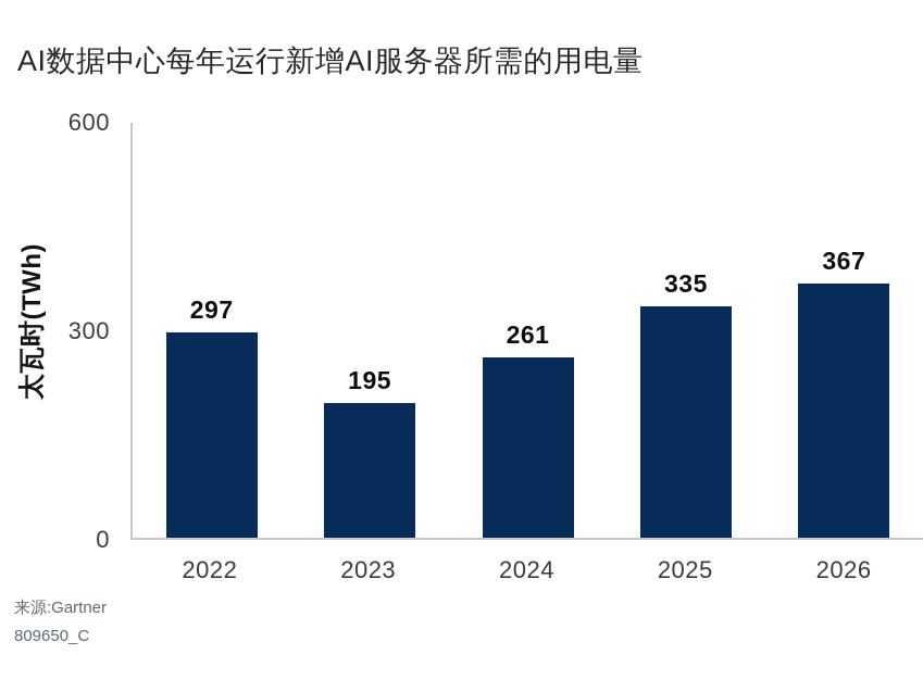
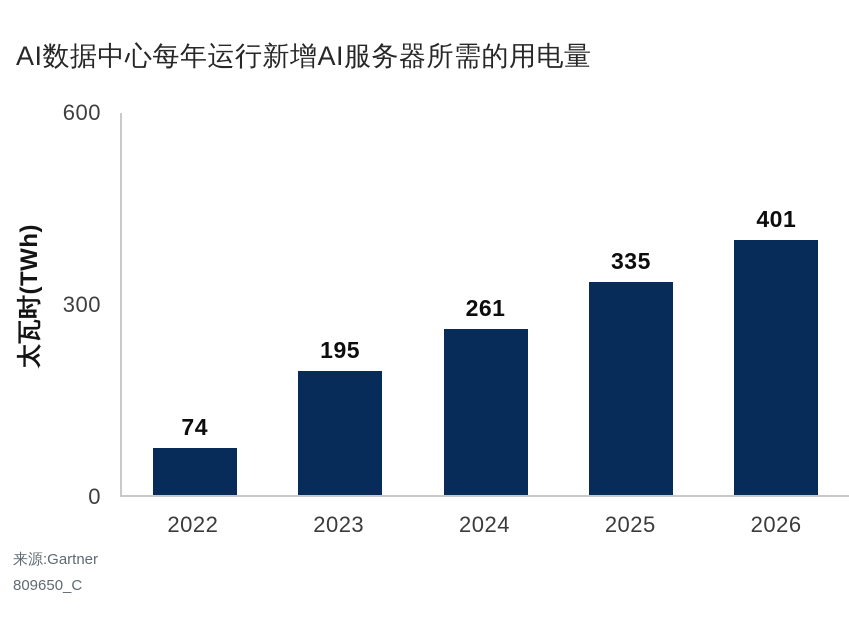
2022: 297 -> 74
2026: 367 -> 401
